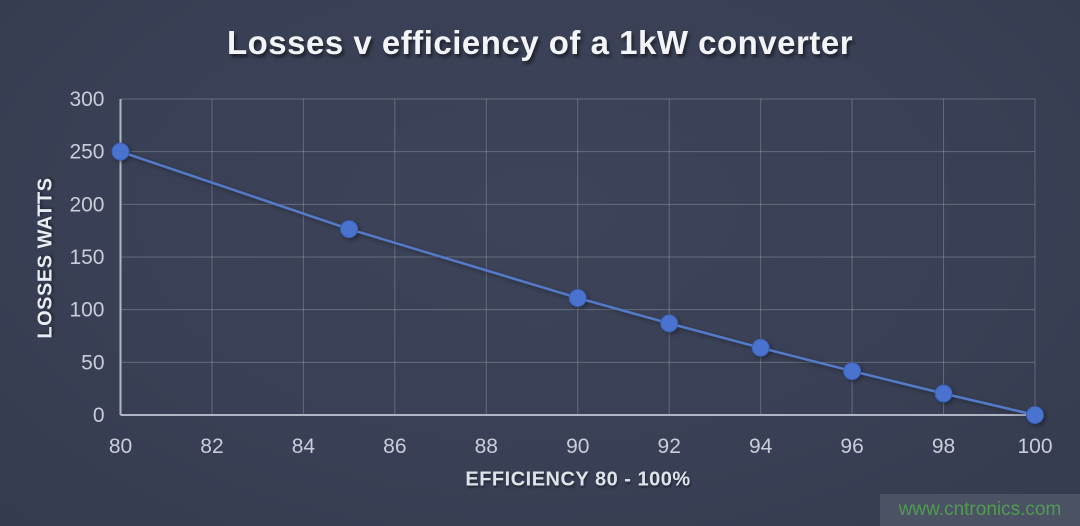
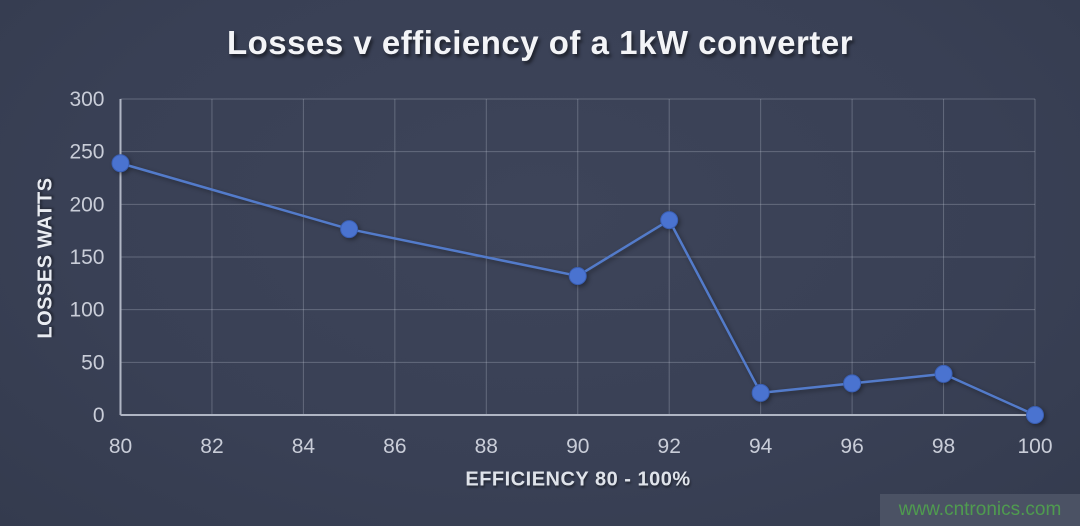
80: 250 -> 239
90: 111 -> 132
92: 87 -> 185
94: 64 -> 21
96: 42 -> 30
98: 20 -> 39
